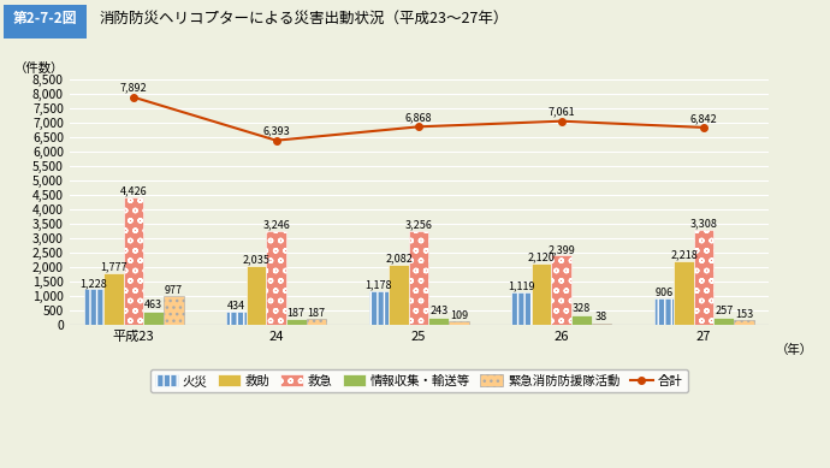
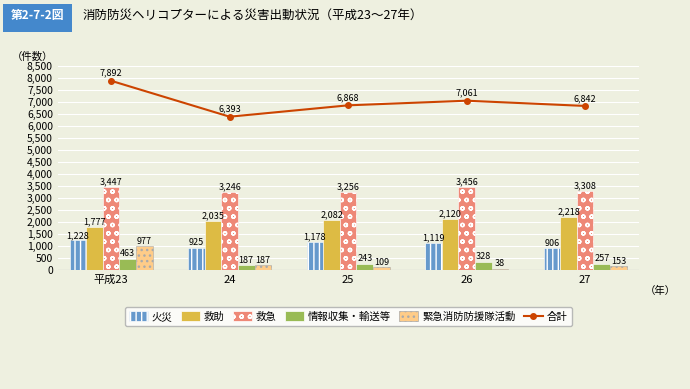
救急/平成23: 4,426 -> 3,447
火災/24: 434 -> 925
救急/26: 2,399 -> 3,456
